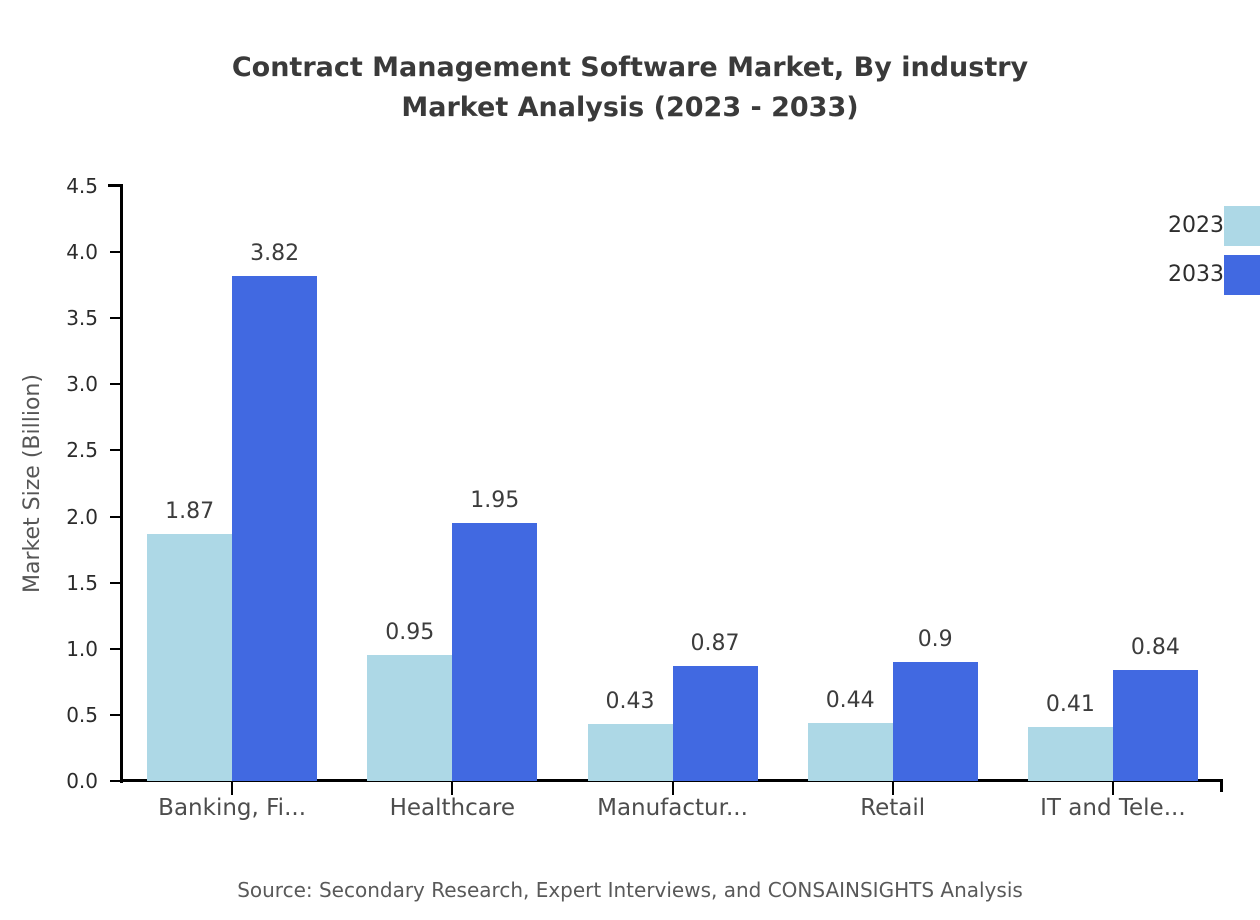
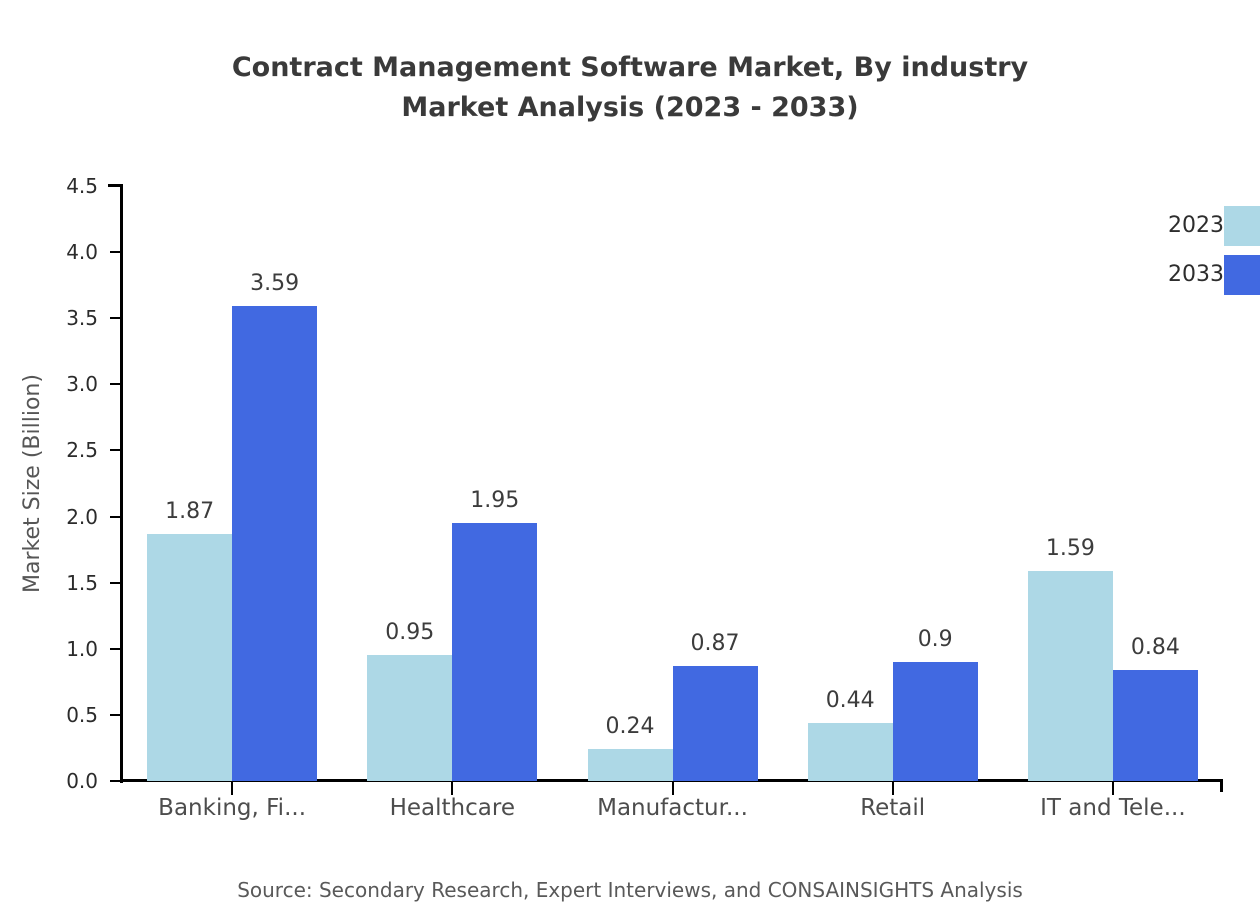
2033/Banking, Fi...: 3.82 -> 3.59
2023/Manufactur...: 0.43 -> 0.24
2023/IT and Tele...: 0.41 -> 1.59
